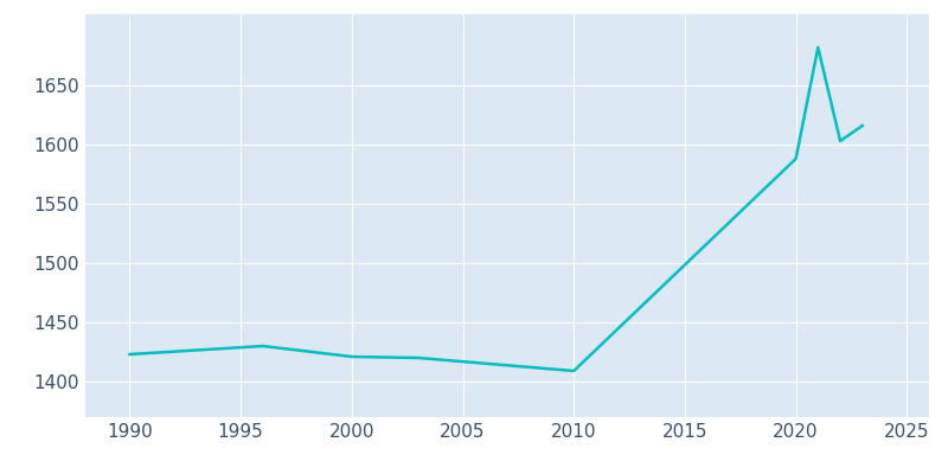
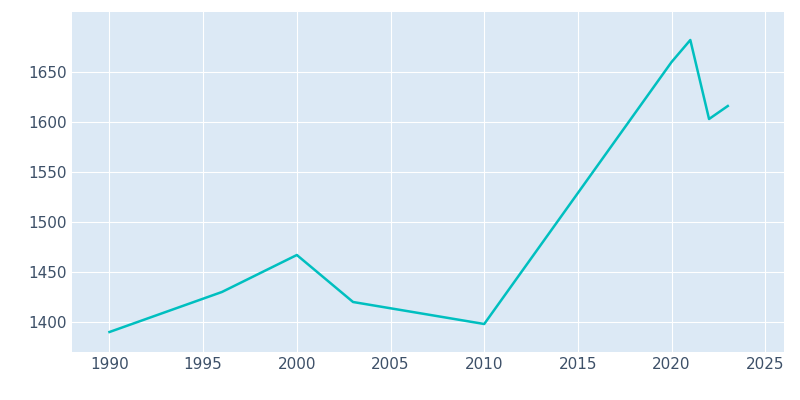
1990: 1423 -> 1390
2000: 1421 -> 1467
2010: 1409 -> 1398
2020: 1588 -> 1660
